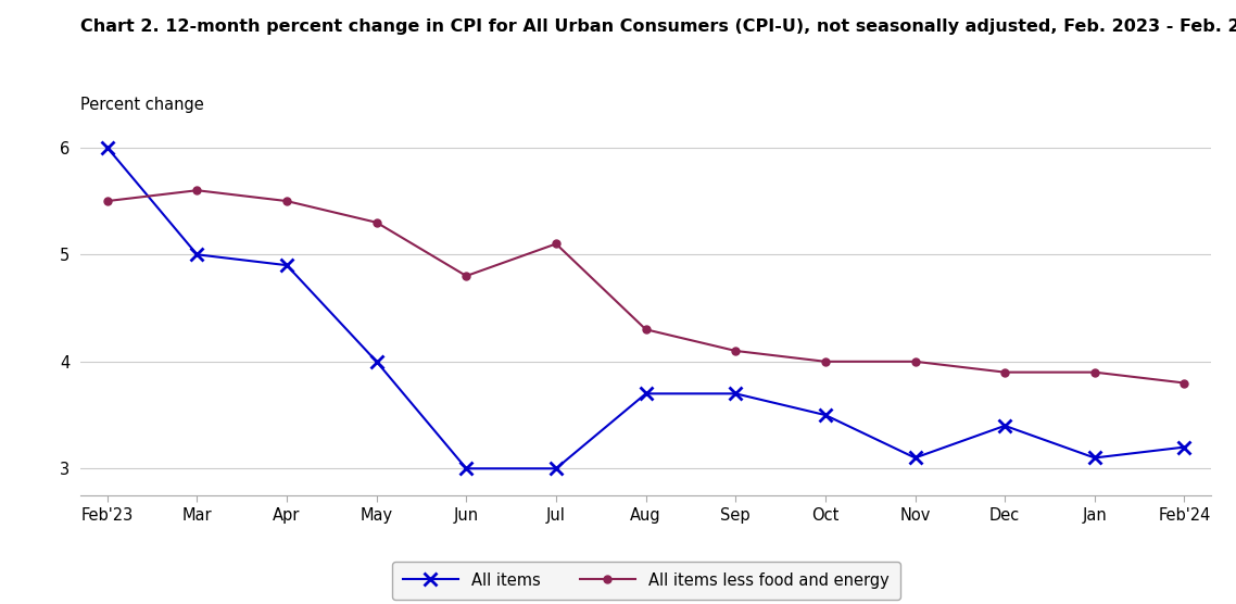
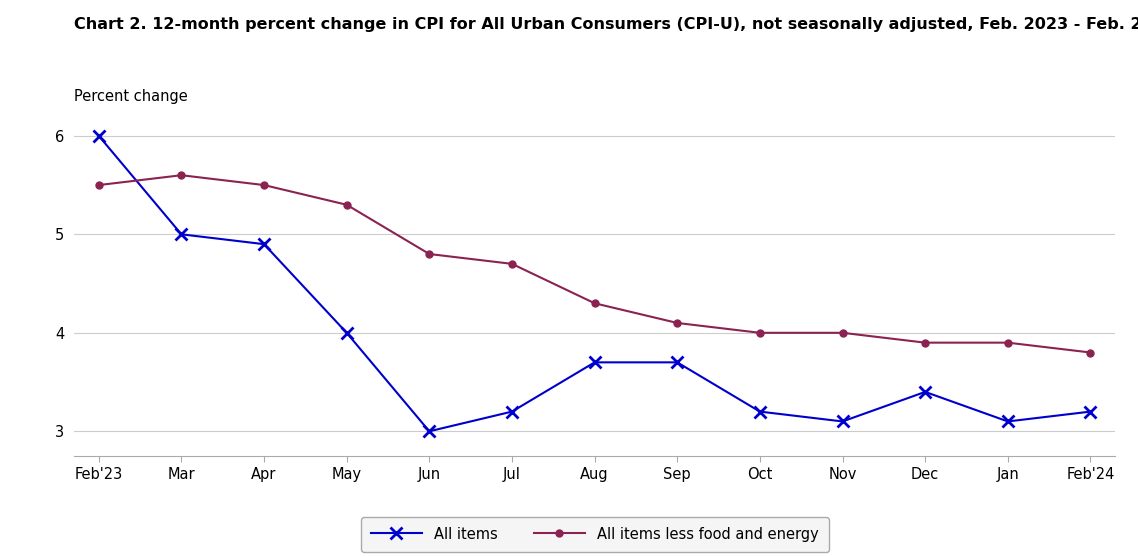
All items/Jul: 3.0 -> 3.2
All items less food and energy/Jul: 5.1 -> 4.7
All items/Oct: 3.5 -> 3.2
